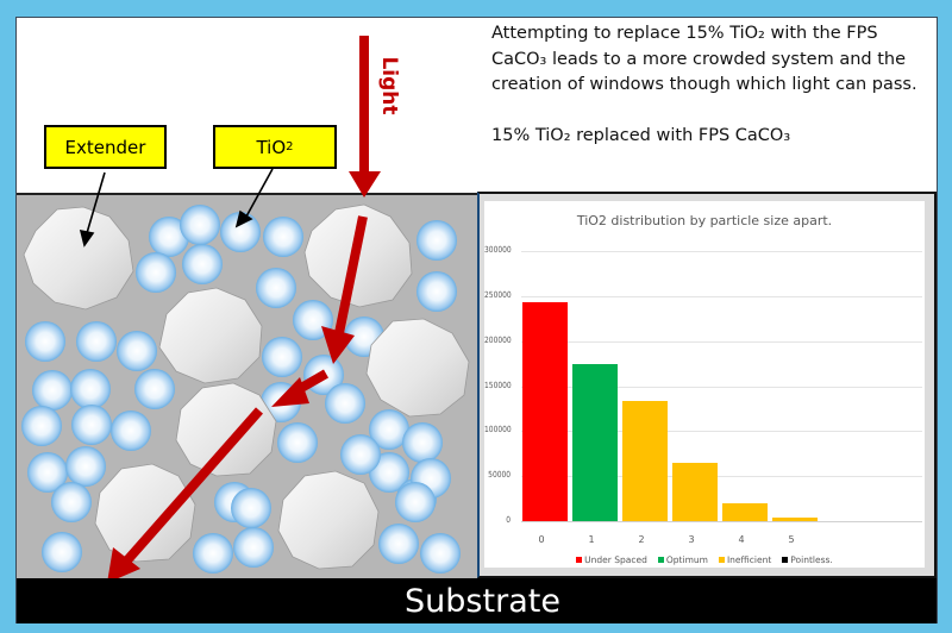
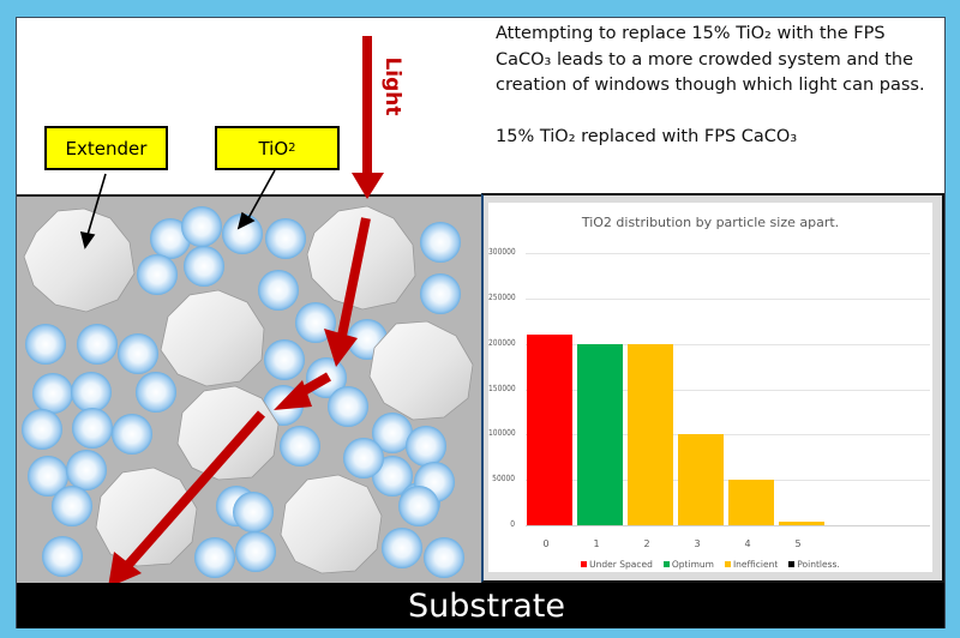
0: 240000 -> 210000
1: 170000 -> 200000
2: 130000 -> 200000
3: 60000 -> 100000
4: 20000 -> 50000
